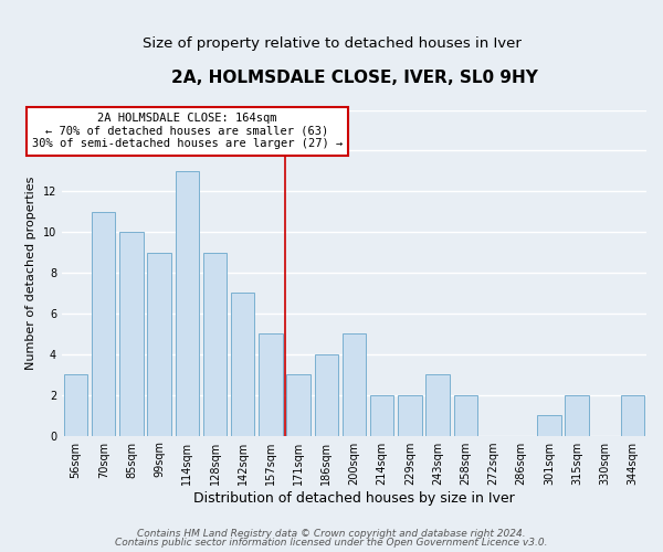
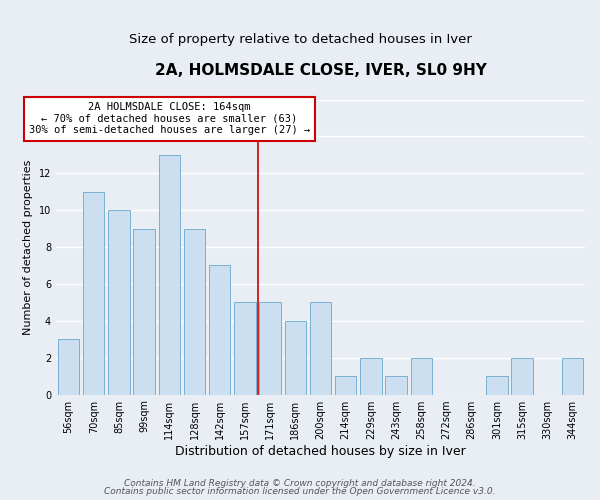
171sqm: 3 -> 5
214sqm: 2 -> 1
243sqm: 3 -> 1
